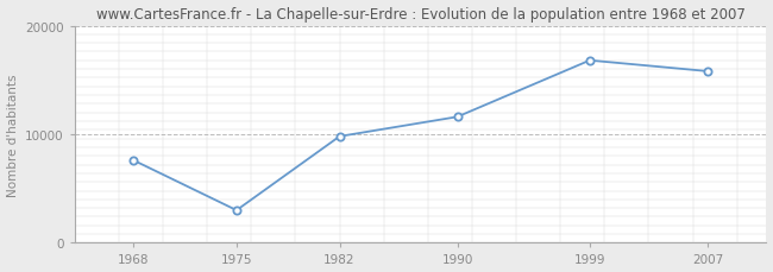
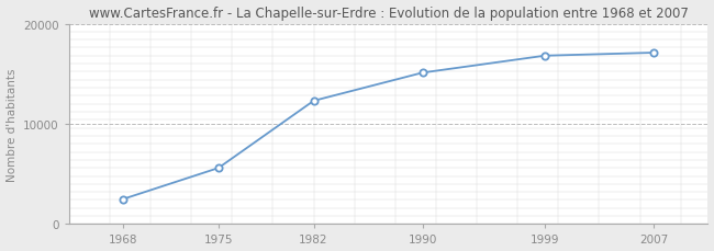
1968: 7600 -> 2500
1975: 3000 -> 5600
1982: 9800 -> 12300
1990: 11600 -> 15100
2007: 15800 -> 17100
